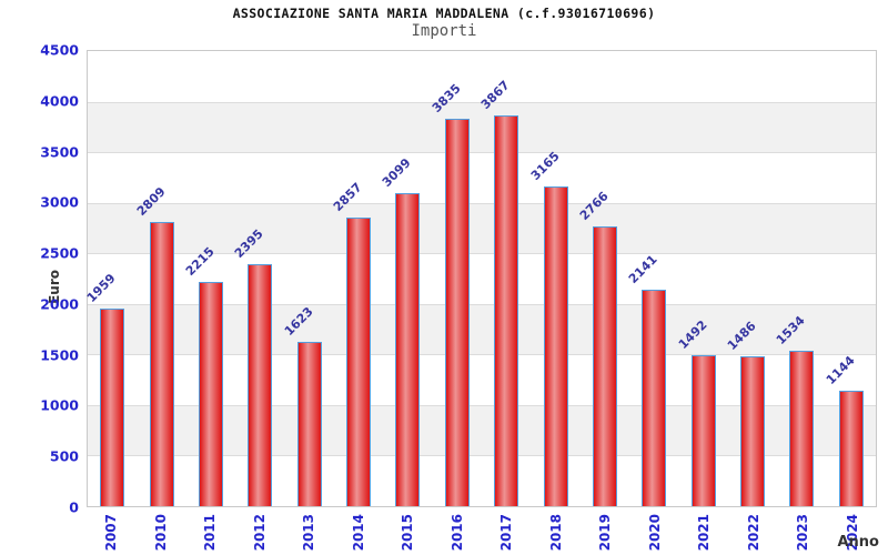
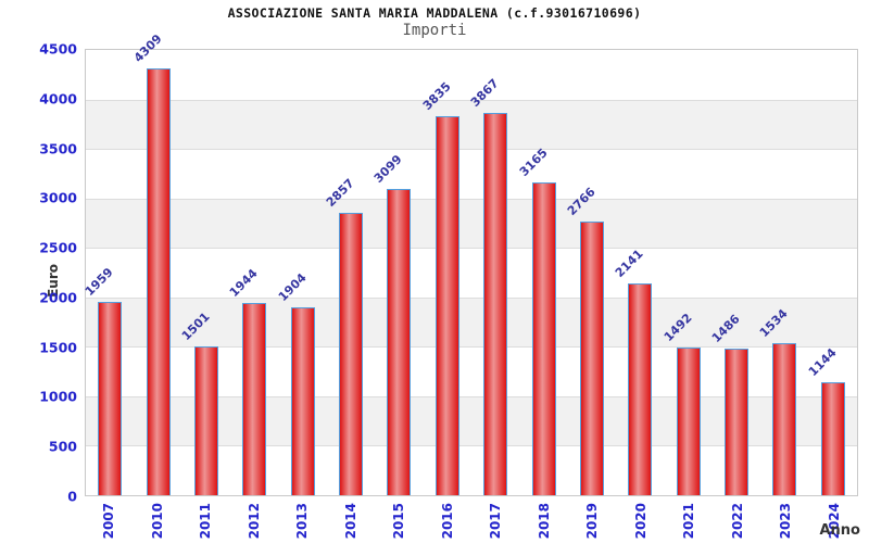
2010: 2809 -> 4309
2011: 2215 -> 1501
2012: 2395 -> 1944
2013: 1623 -> 1904
